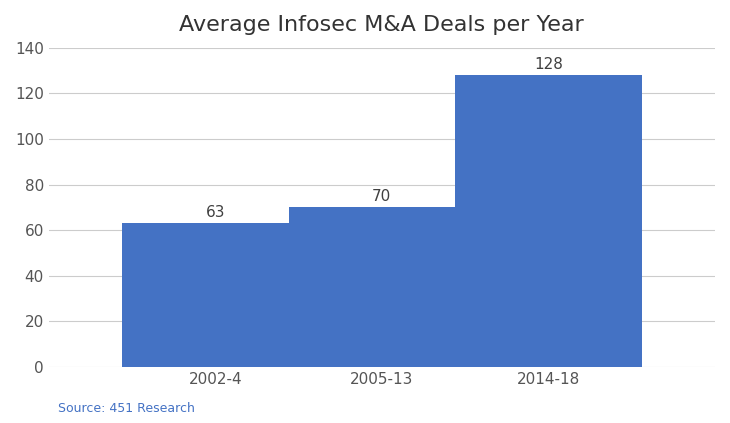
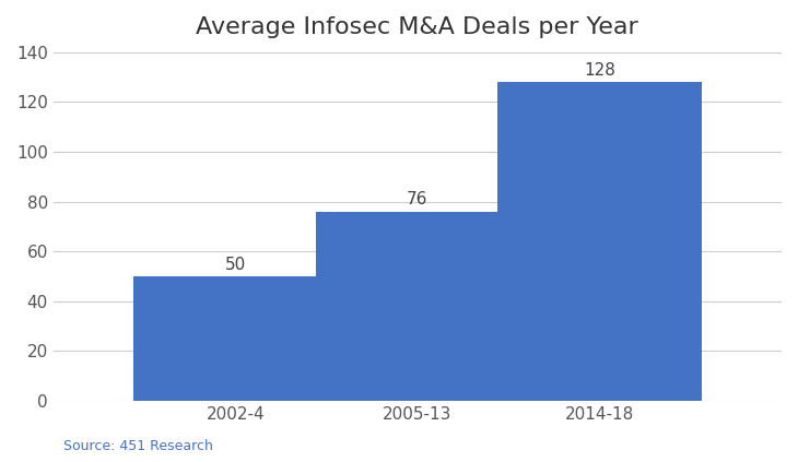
2002-4: 63 -> 50
2005-13: 70 -> 76
